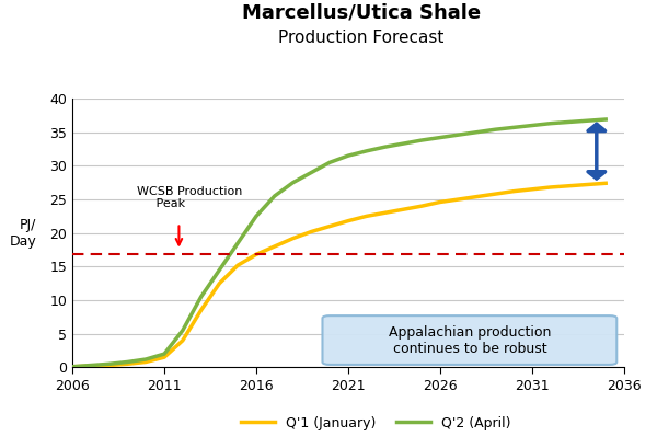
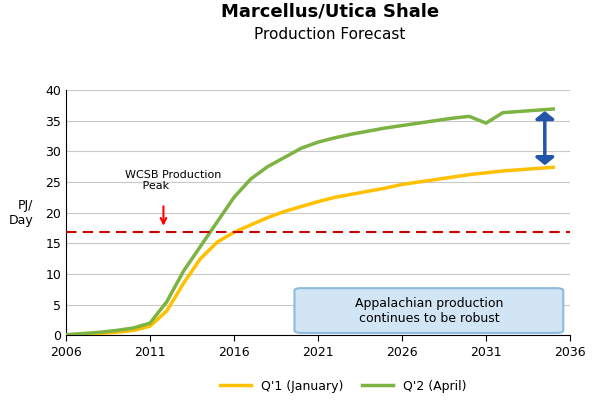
Q'2 (April)/2031: 36.0 -> 34.6
